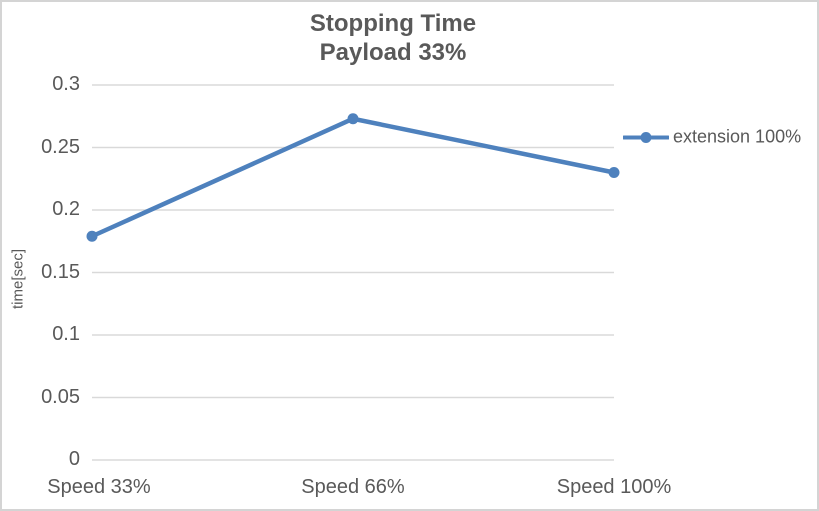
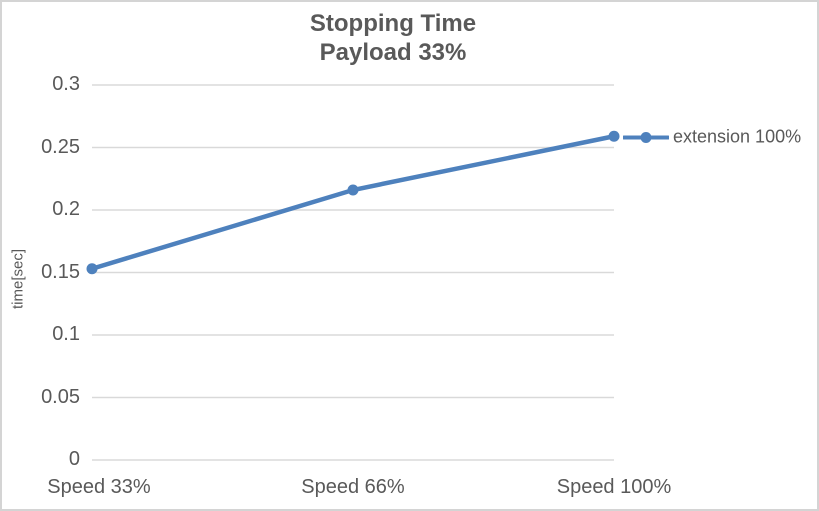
Speed 33%: 0.179 -> 0.153
Speed 66%: 0.273 -> 0.216
Speed 100%: 0.230 -> 0.259
